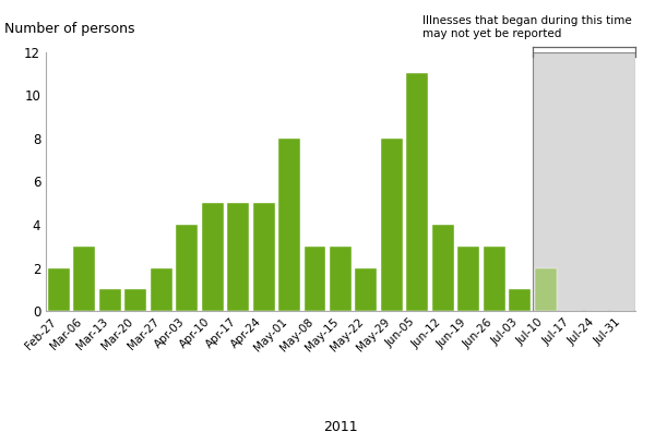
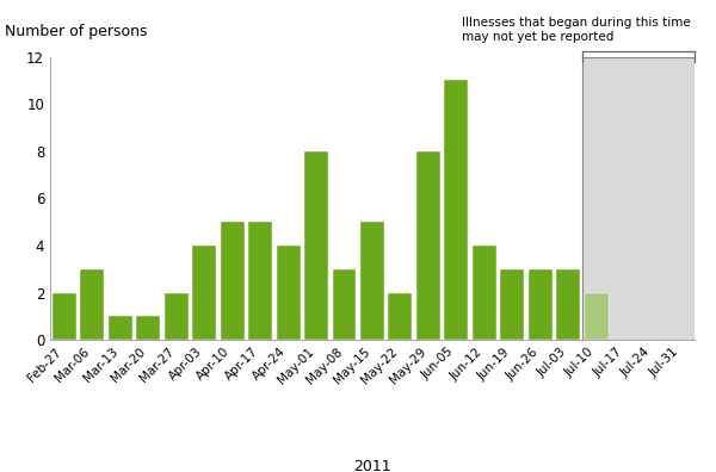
Apr-24: 5 -> 4
May-15: 3 -> 5
Jul-03: 1 -> 3
